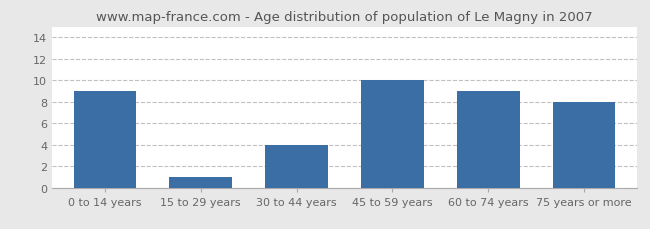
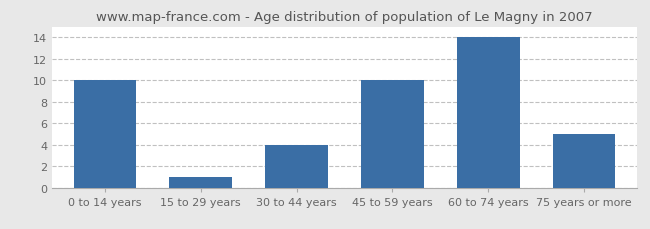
0 to 14 years: 9 -> 10
60 to 74 years: 9 -> 14
75 years or more: 8 -> 5
